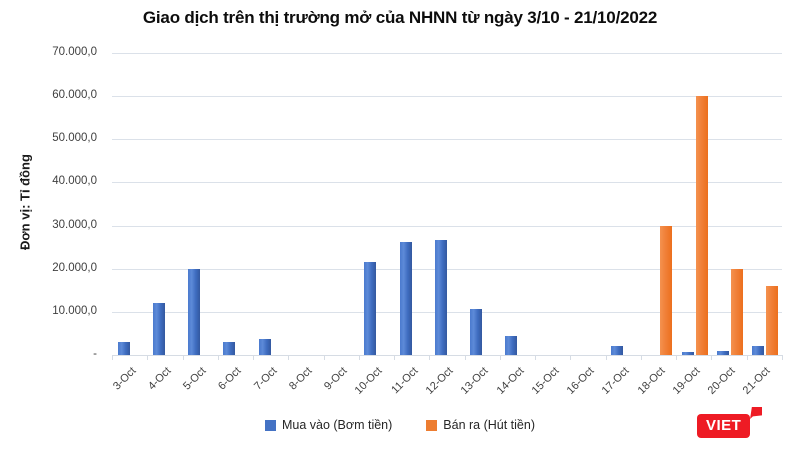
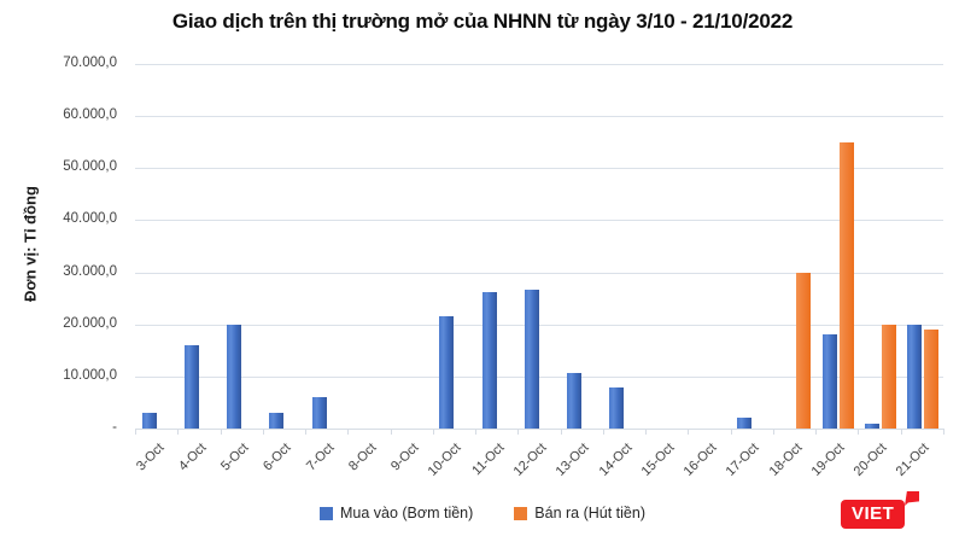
Mua vào (Bơm tiền)/4-Oct: 12000 -> 16000
Mua vào (Bơm tiền)/7-Oct: 4000 -> 6000
Mua vào (Bơm tiền)/14-Oct: 4000 -> 8000
Mua vào (Bơm tiền)/19-Oct: 1000 -> 18000
Bán ra (Hút tiền)/19-Oct: 60000 -> 55000
Mua vào (Bơm tiền)/21-Oct: 2000 -> 20000
Bán ra (Hút tiền)/21-Oct: 16000 -> 19000
